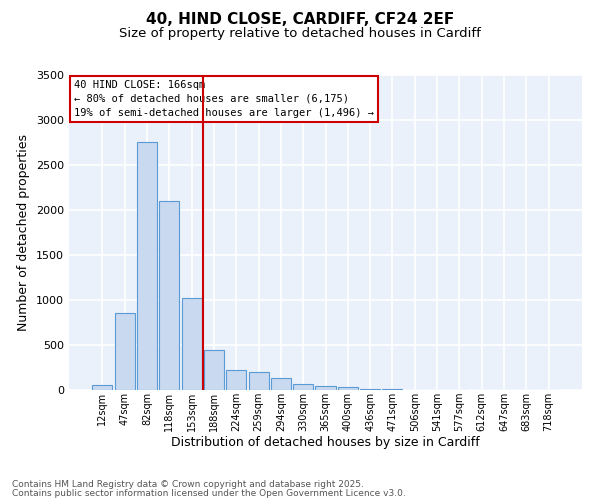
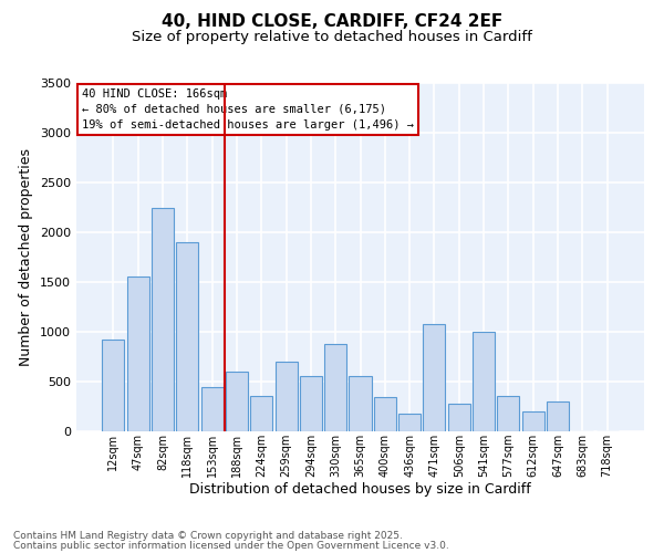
12sqm: 50 -> 920
47sqm: 850 -> 1560
82sqm: 2760 -> 2240
118sqm: 2100 -> 1900
153sqm: 1020 -> 440
188sqm: 450 -> 600
224sqm: 220 -> 360
259sqm: 200 -> 700
294sqm: 130 -> 560
330sqm: 60 -> 880
365sqm: 50 -> 560
400sqm: 40 -> 340
436sqm: 20 -> 180
471sqm: 10 -> 1080
506sqm: 0 -> 280
541sqm: 0 -> 1000
577sqm: 0 -> 360
612sqm: 0 -> 200
647sqm: 0 -> 300
